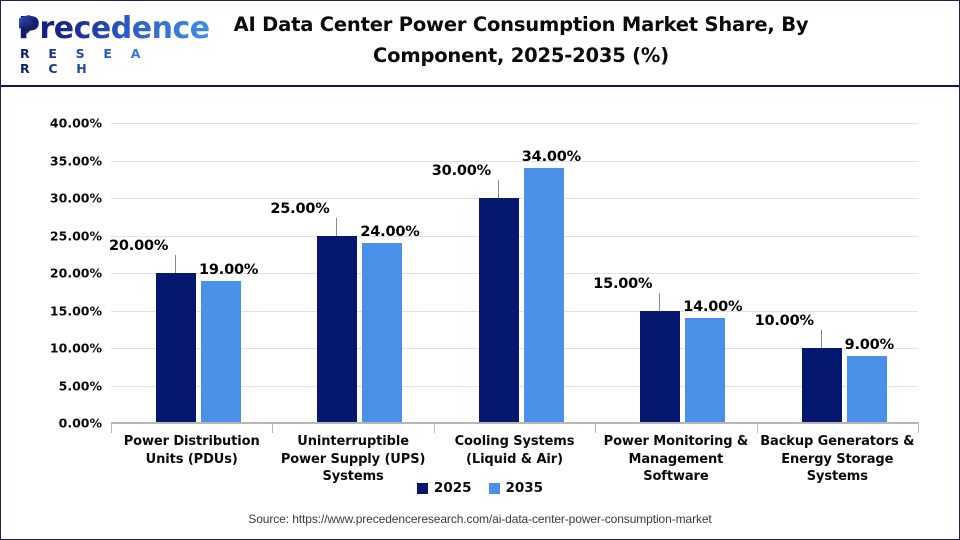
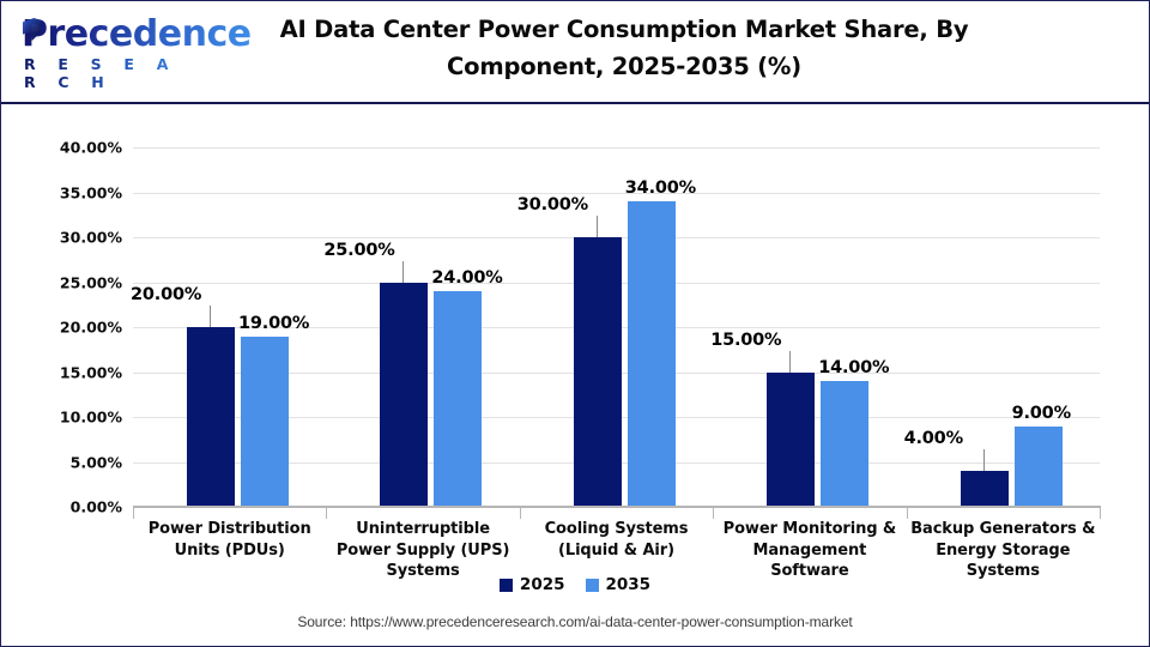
2025/Backup Generators & Energy Storage Systems: 10.00% -> 4.00%
